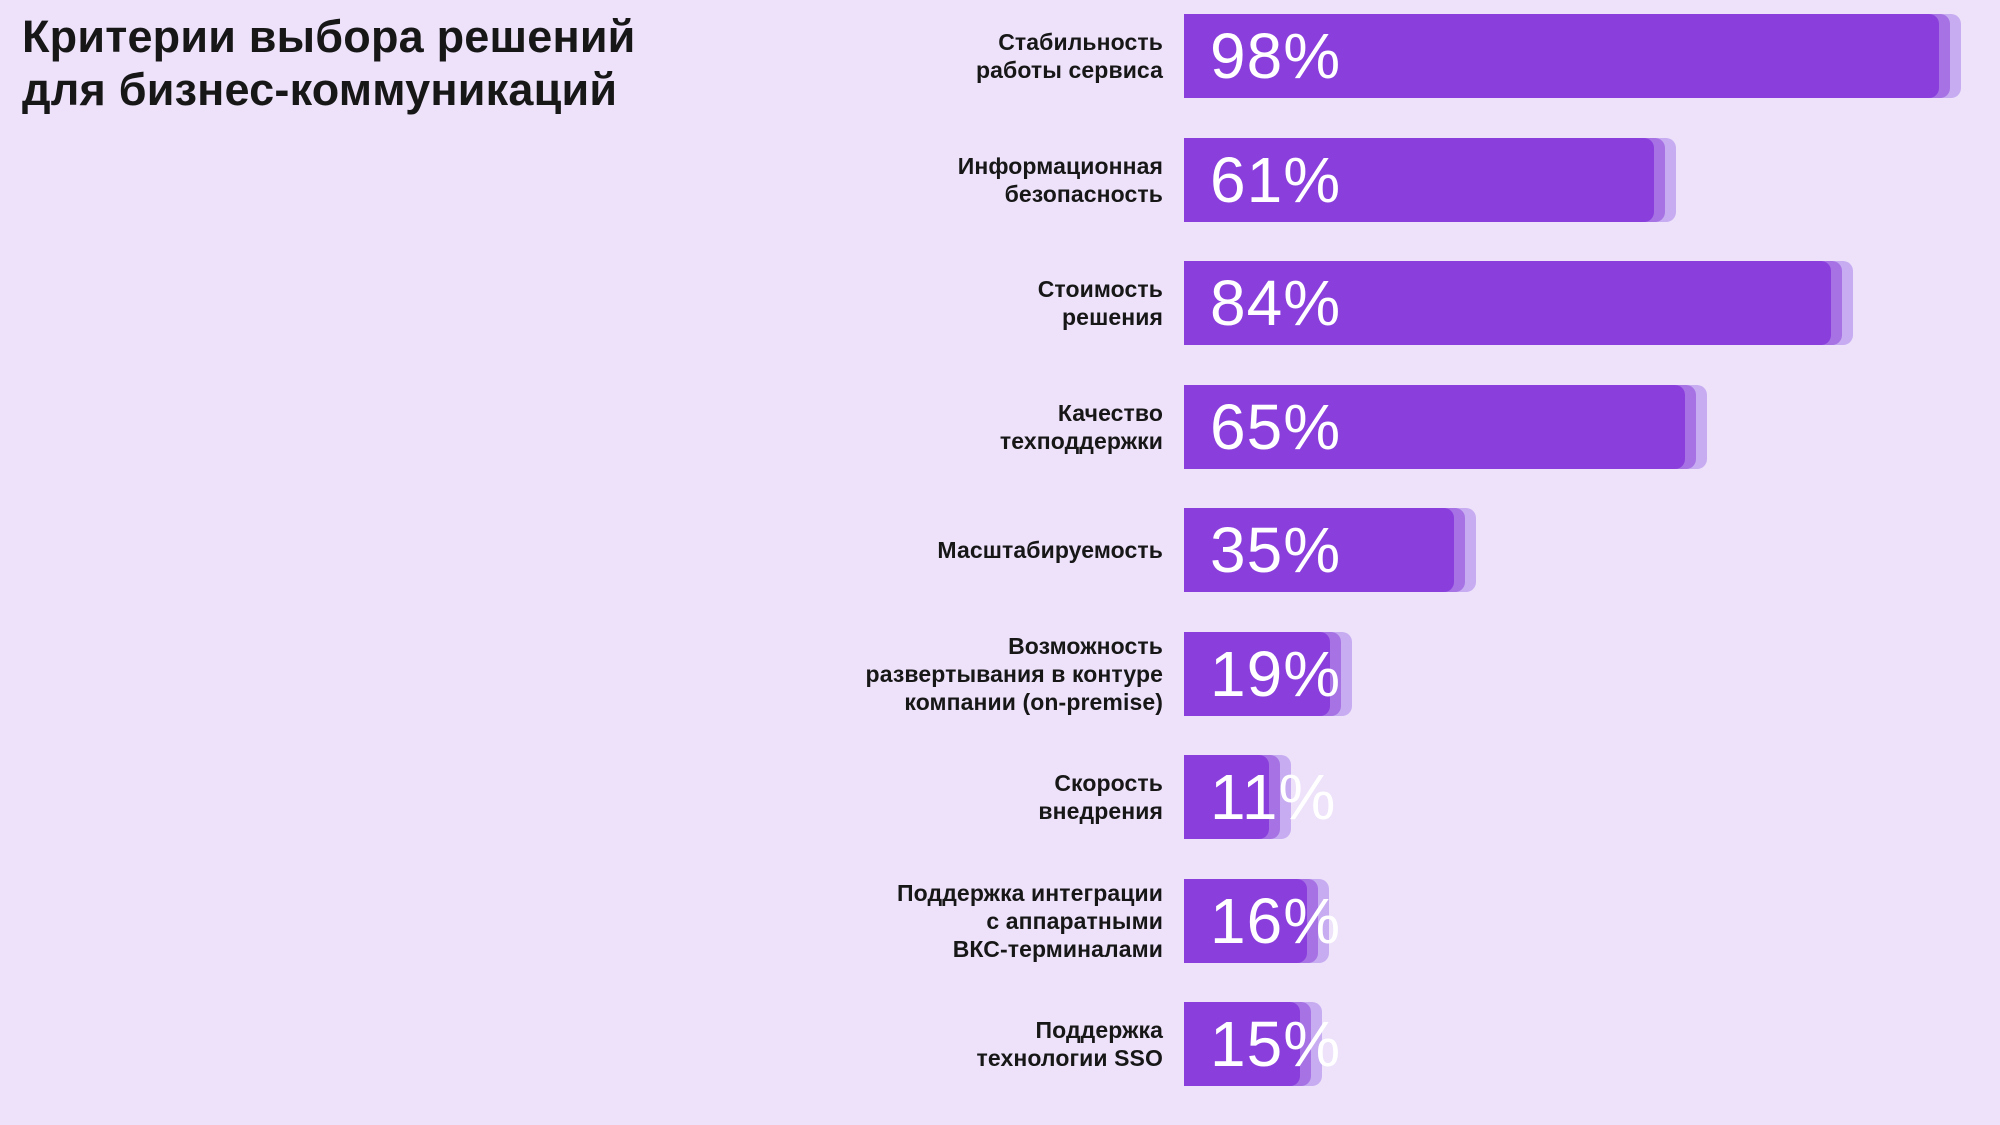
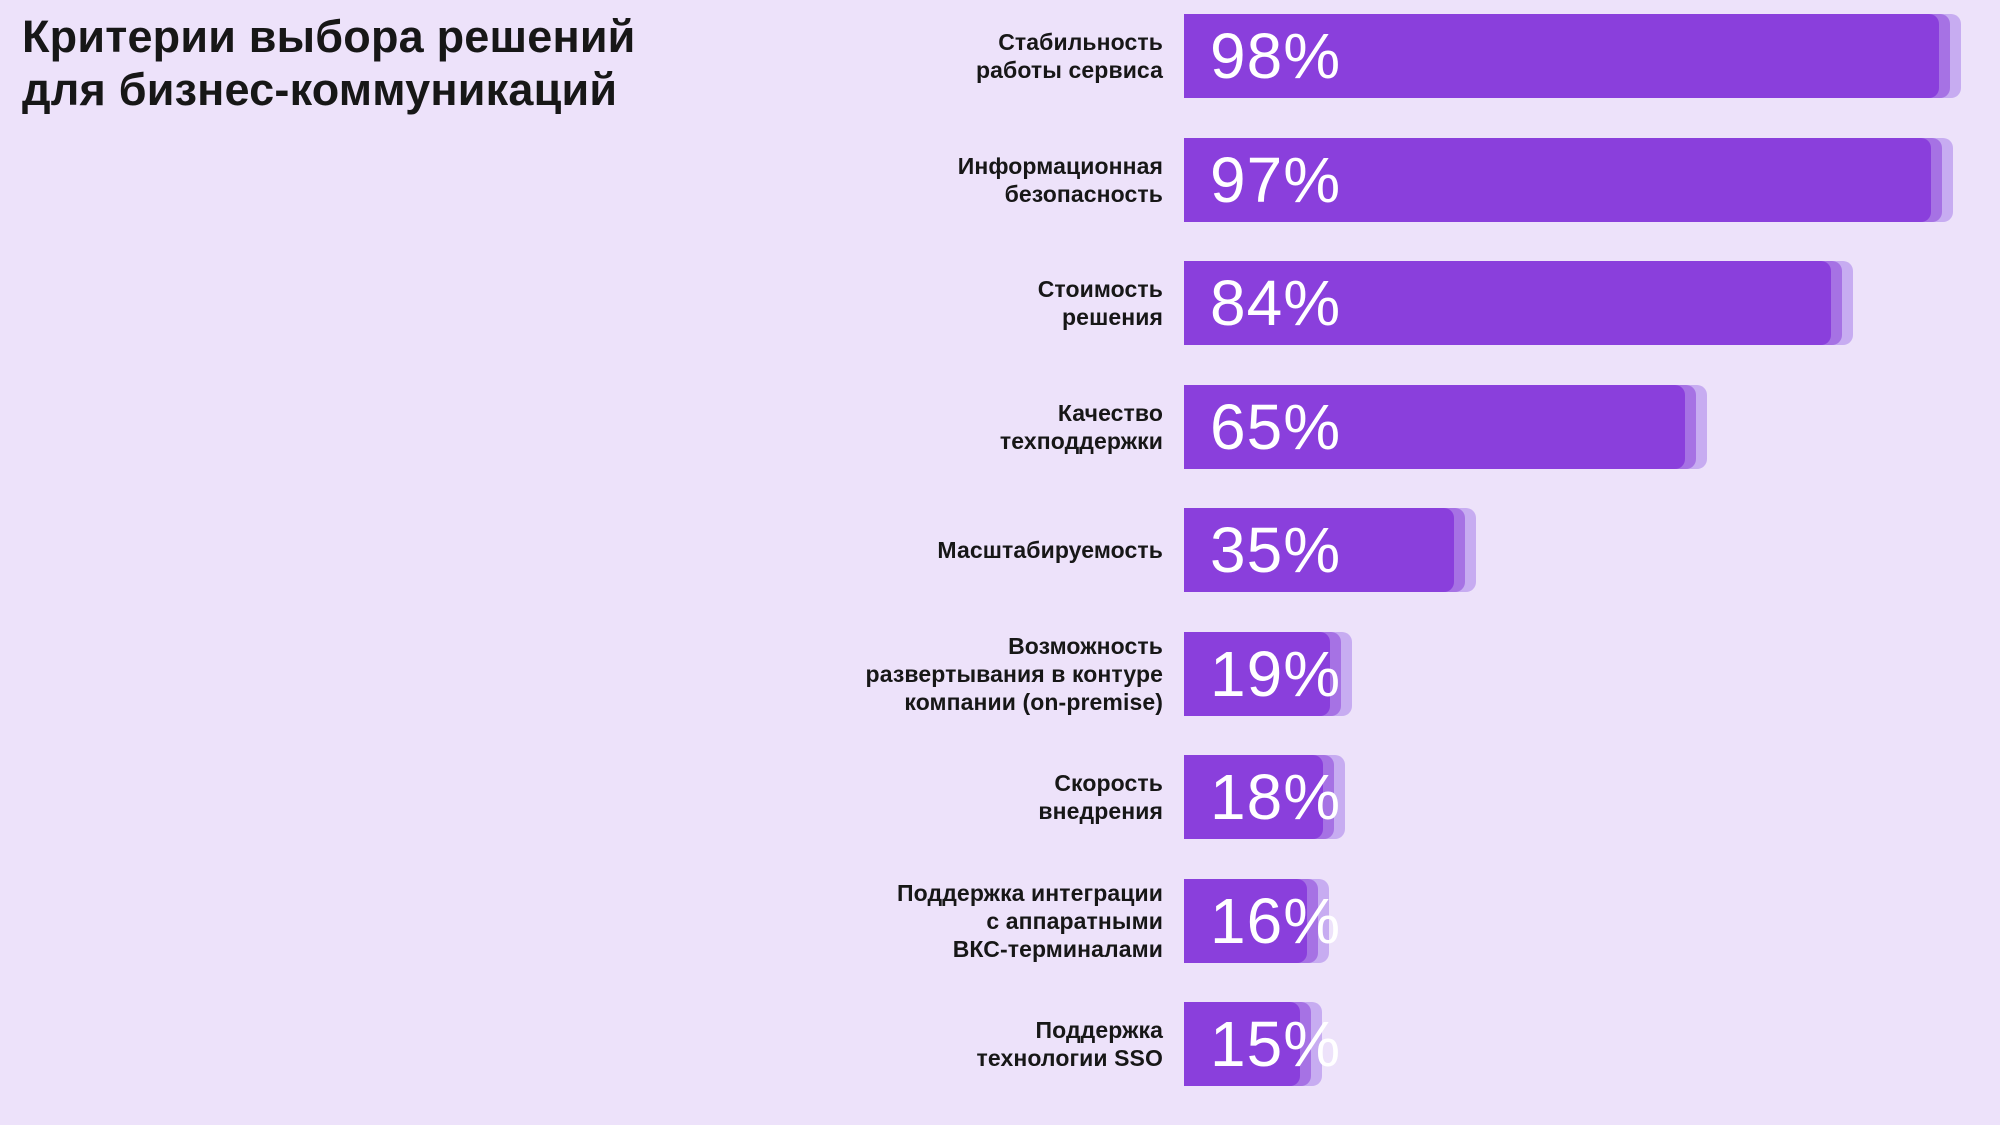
Информационная безопасность: 61% -> 97%
Скорость внедрения: 11% -> 18%
